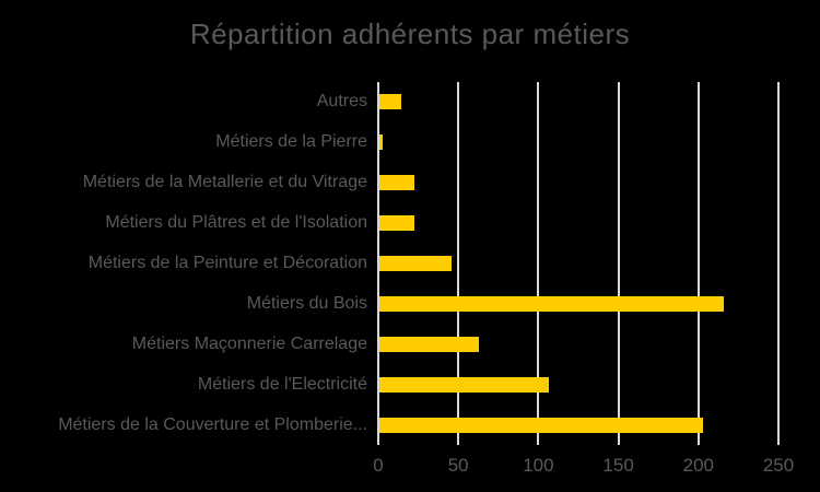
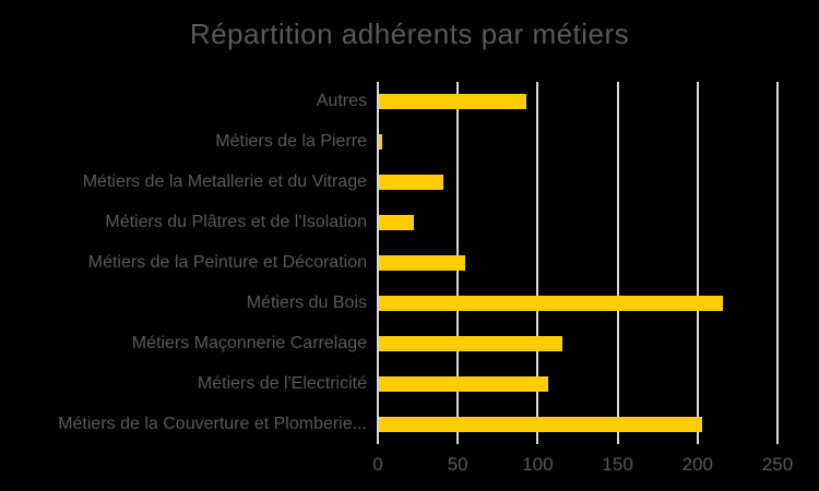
Autres: 14 -> 92
Métiers de la Metallerie et du Vitrage: 22 -> 40
Métiers de la Peinture et Décoration: 45 -> 54
Métiers Maçonnerie Carrelage: 62 -> 115
